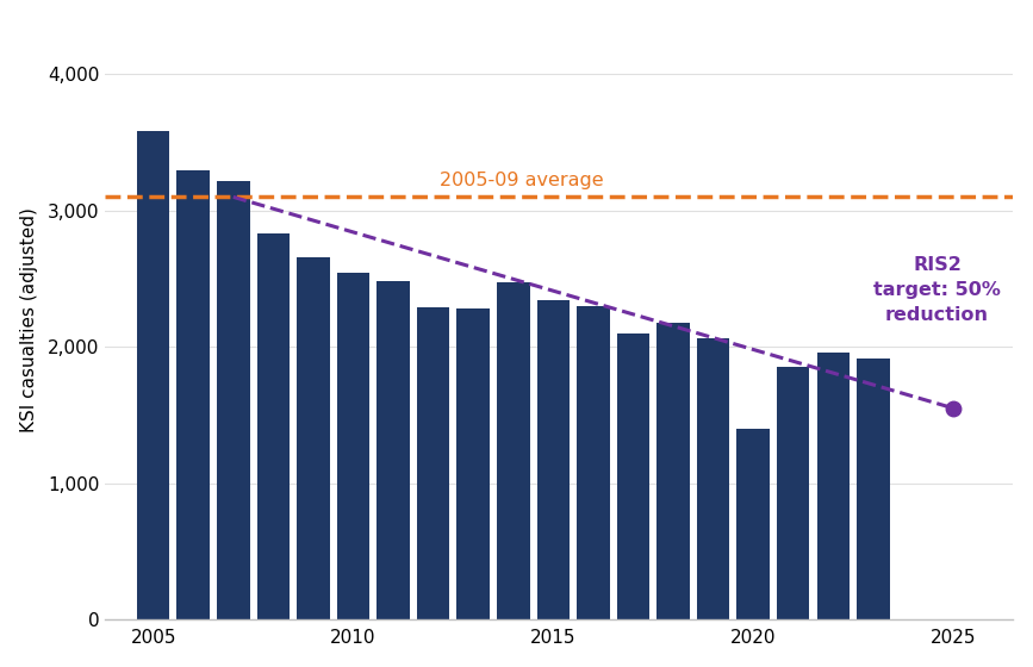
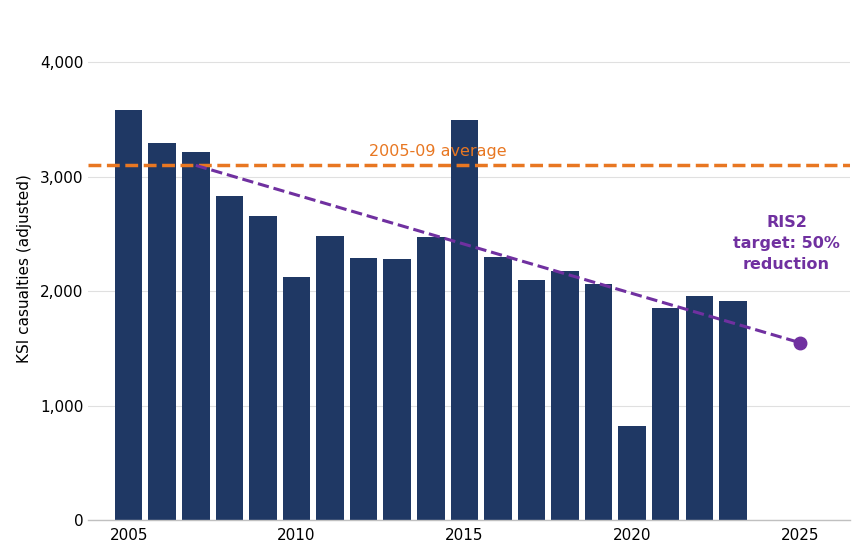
2010: 2,540 -> 2,120
2015: 2,340 -> 3,500
2020: 1,400 -> 820
